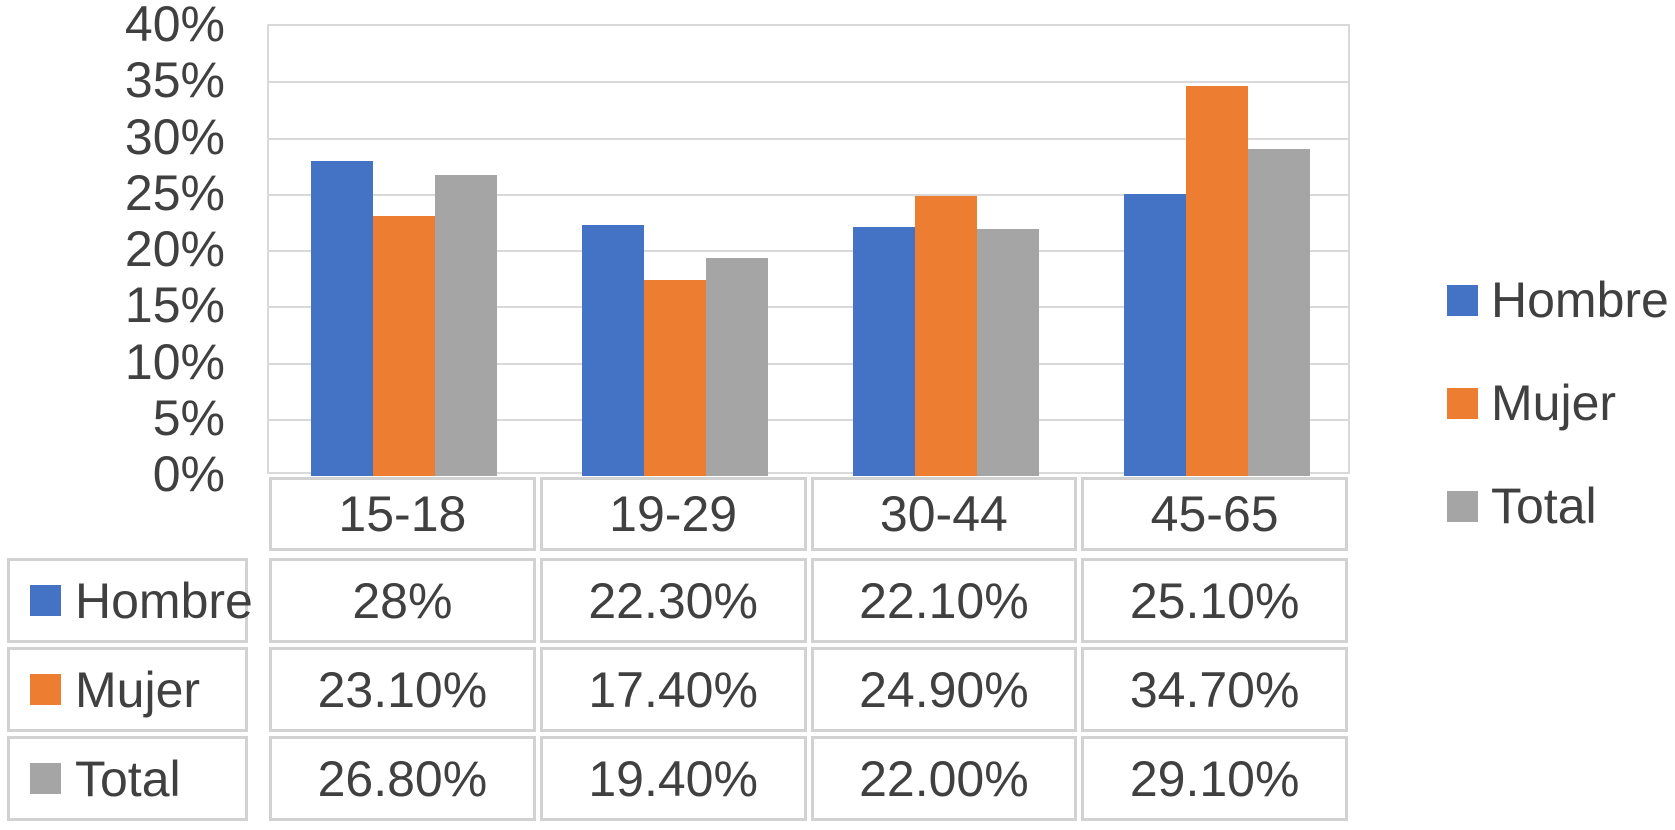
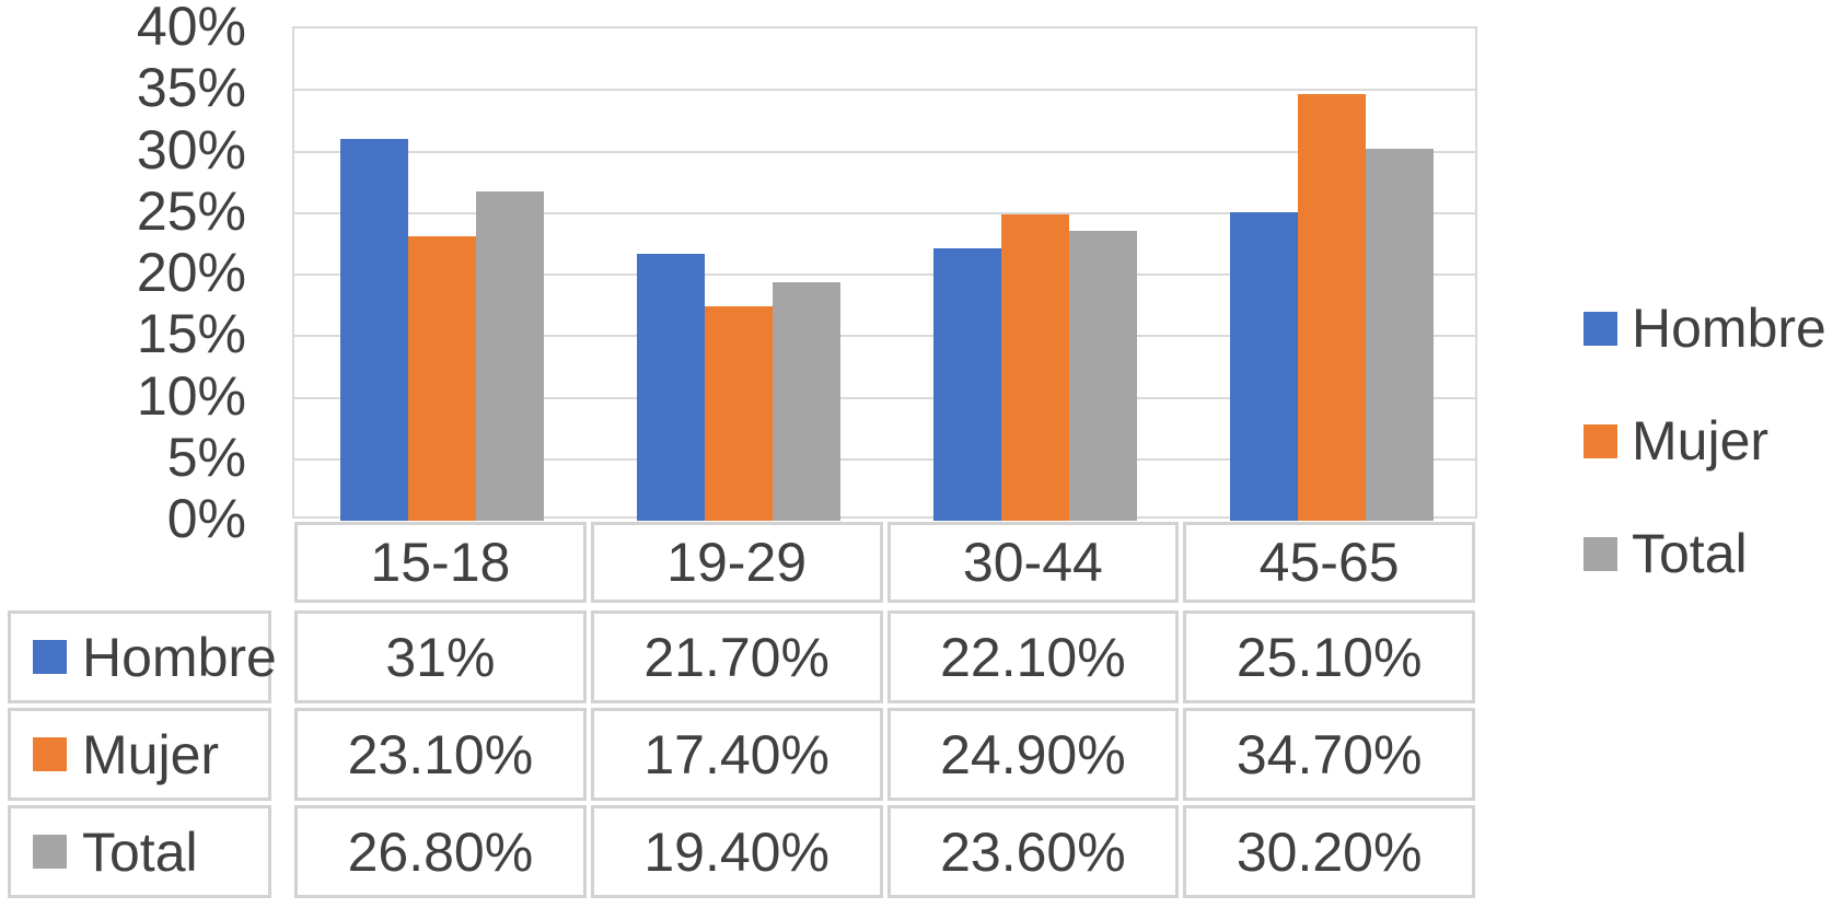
Hombre/15-18: 28% -> 31%
Hombre/19-29: 22.30% -> 21.70%
Total/30-44: 22.00% -> 23.60%
Total/45-65: 29.10% -> 30.20%
